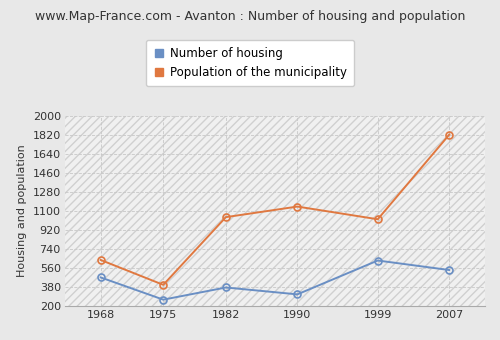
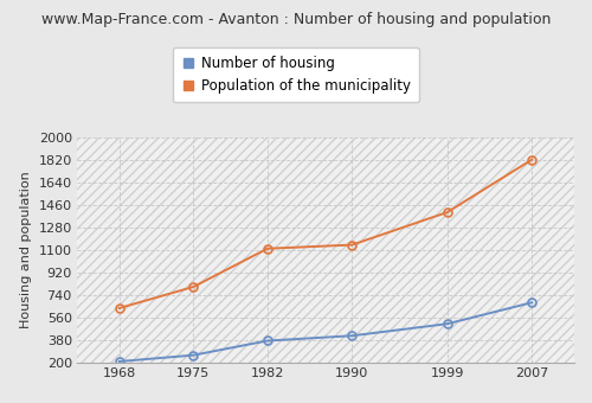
Number of housing/1968: 470 -> 210
Population of the municipality/1975: 400 -> 800
Population of the municipality/1982: 1040 -> 1110
Number of housing/1990: 310 -> 420
Number of housing/1999: 630 -> 510
Population of the municipality/1999: 1020 -> 1400
Number of housing/2007: 540 -> 680
